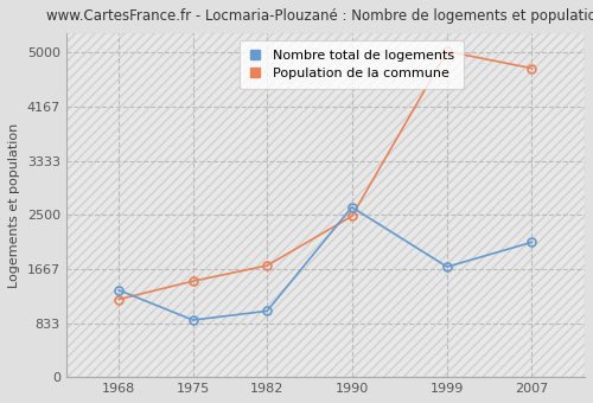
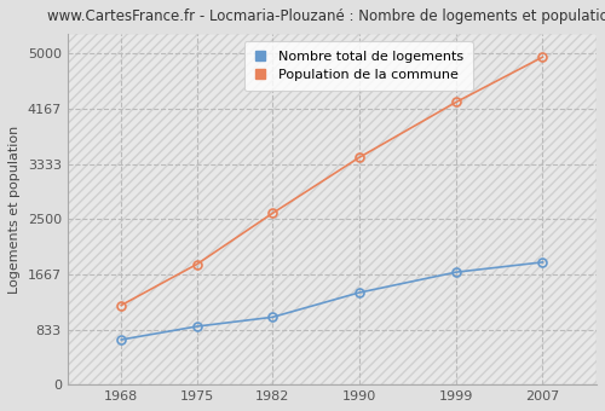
Nombre total de logements/1968: 1340 -> 680
Population de la commune/1975: 1480 -> 1820
Population de la commune/1982: 1720 -> 2590
Nombre total de logements/1990: 2620 -> 1390
Population de la commune/1990: 2480 -> 3430
Population de la commune/1999: 5020 -> 4270
Nombre total de logements/2007: 2080 -> 1850
Population de la commune/2007: 4760 -> 4950
